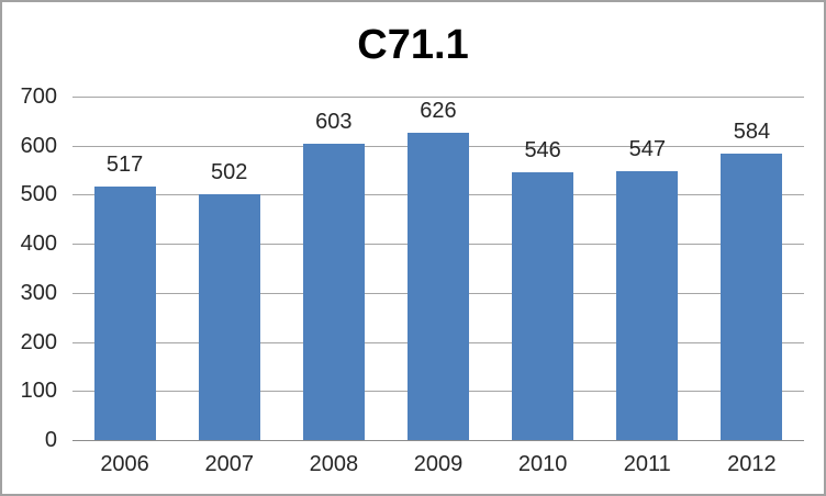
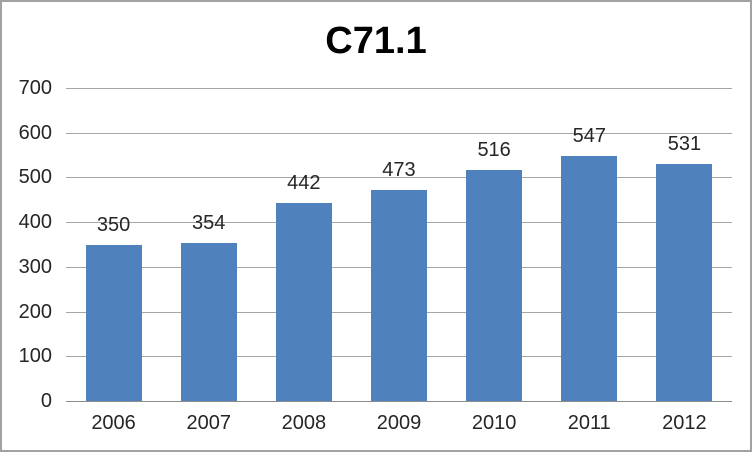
2006: 517 -> 350
2007: 502 -> 354
2008: 603 -> 442
2009: 626 -> 473
2010: 546 -> 516
2012: 584 -> 531
